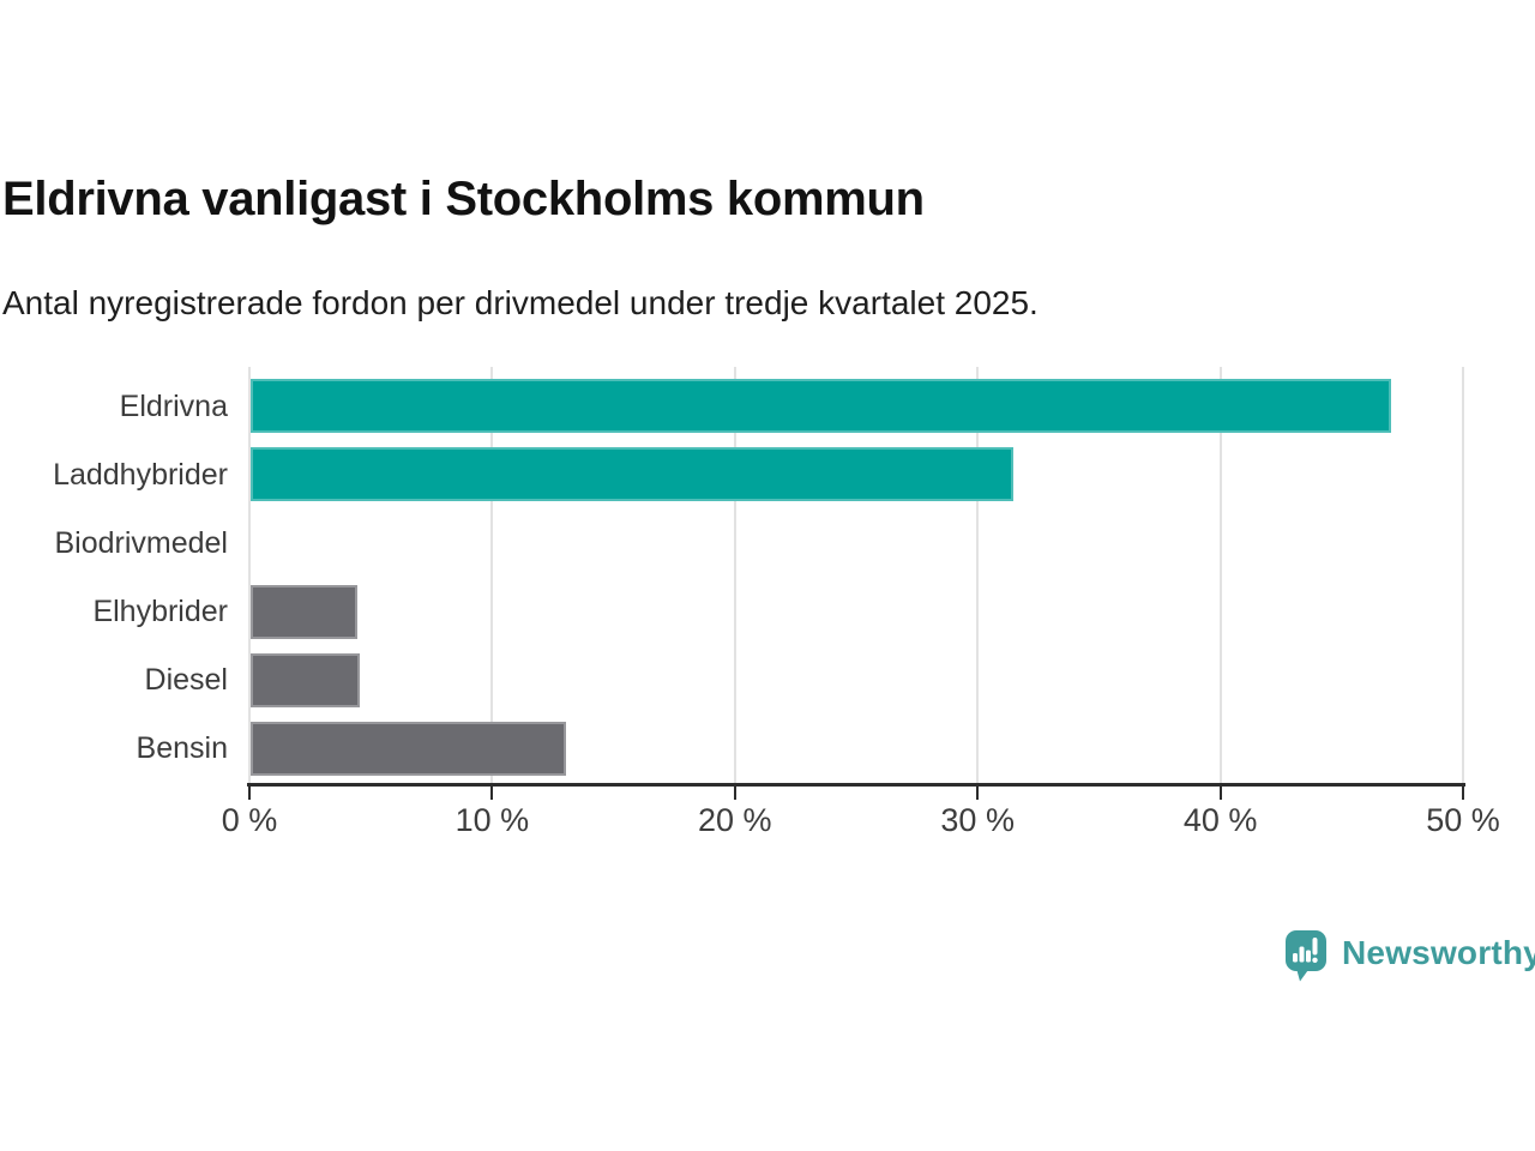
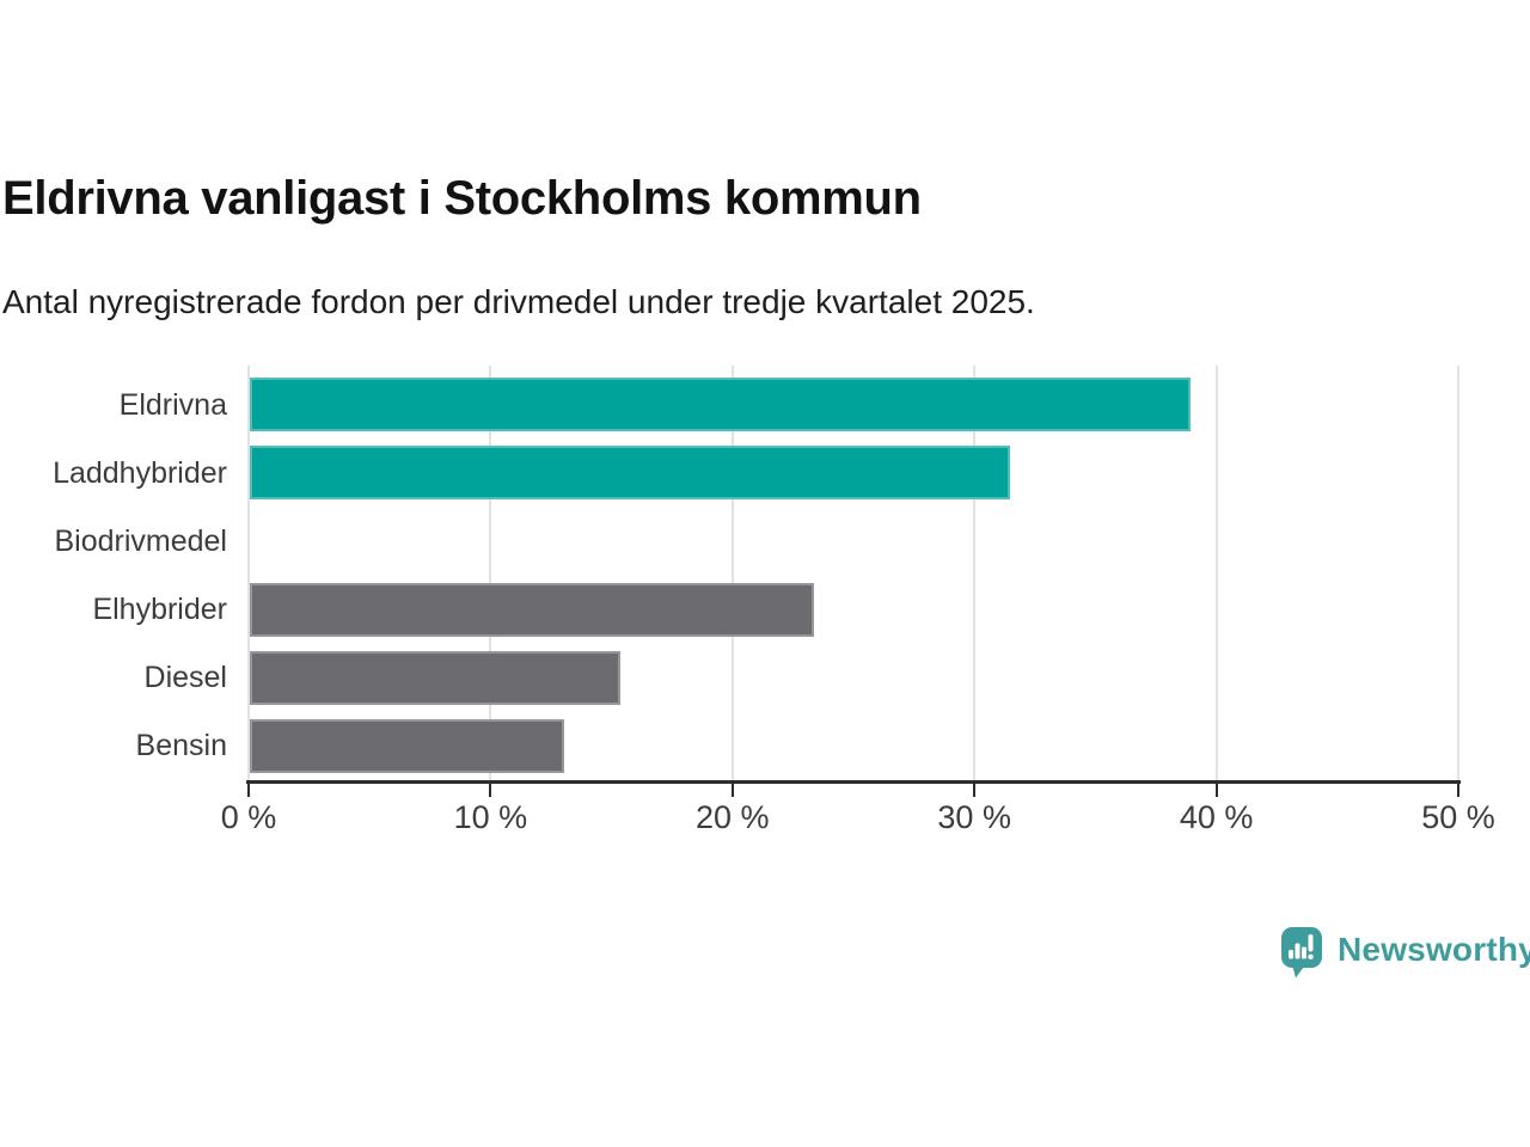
Eldrivna: 47.0% -> 38.9%
Elhybrider: 4.4% -> 23.3%
Diesel: 4.5% -> 15.3%
